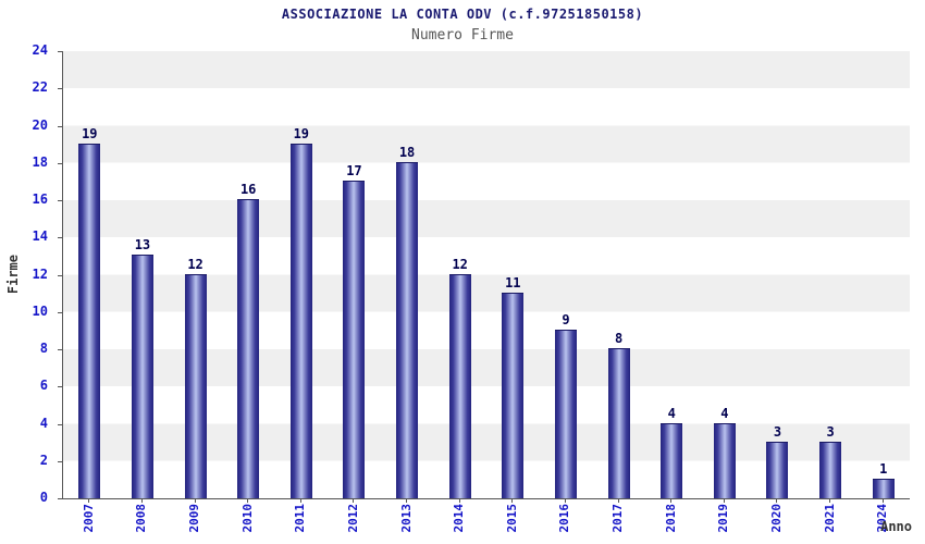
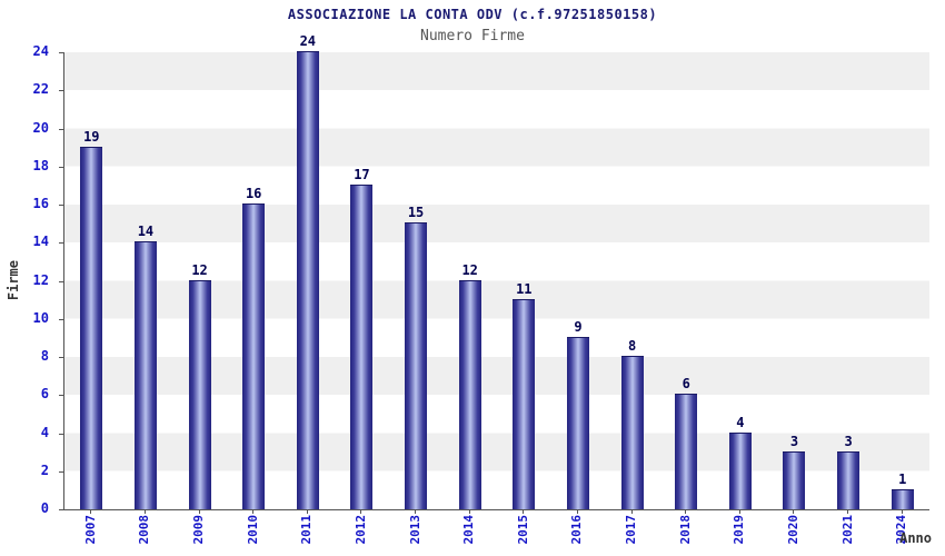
2008: 13 -> 14
2011: 19 -> 24
2013: 18 -> 15
2018: 4 -> 6
